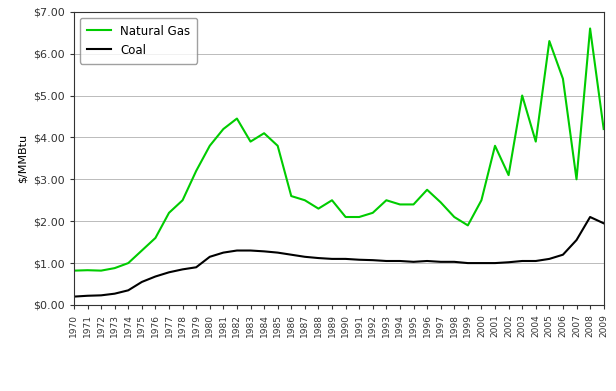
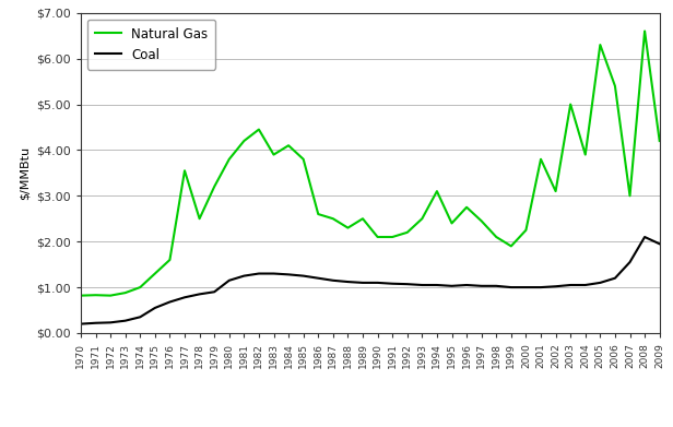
Natural Gas/1977: $2.20 -> $3.55
Natural Gas/1994: $2.40 -> $3.10
Natural Gas/2000: $2.50 -> $2.25
